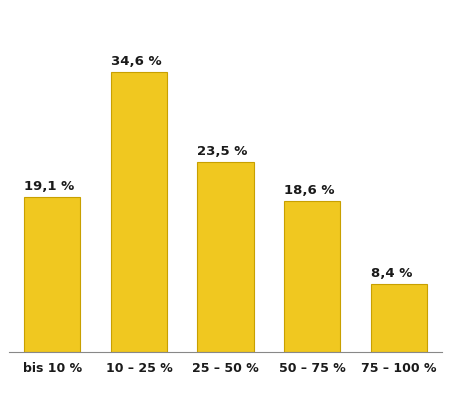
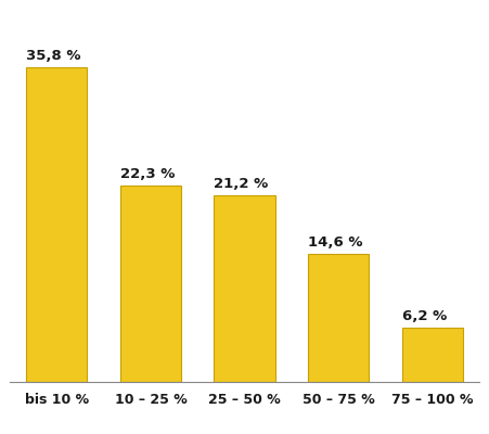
bis 10 %: 19,1 -> 35,8
10 – 25 %: 34,6 -> 22,3
25 – 50 %: 23,5 -> 21,2
50 – 75 %: 18,6 -> 14,6
75 – 100 %: 8,4 -> 6,2
